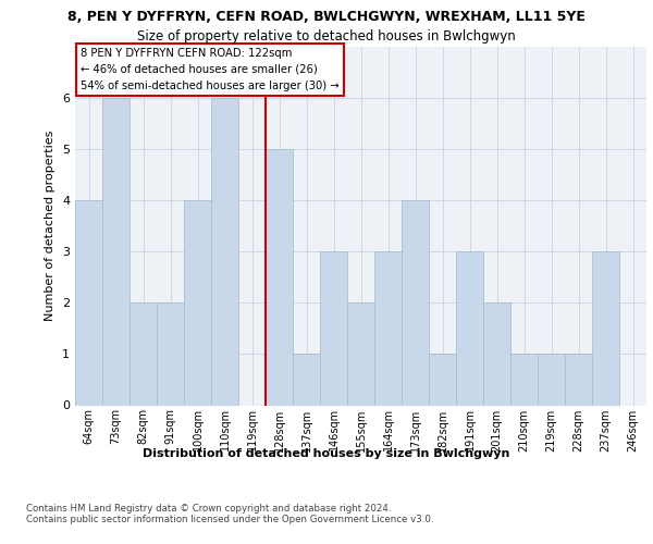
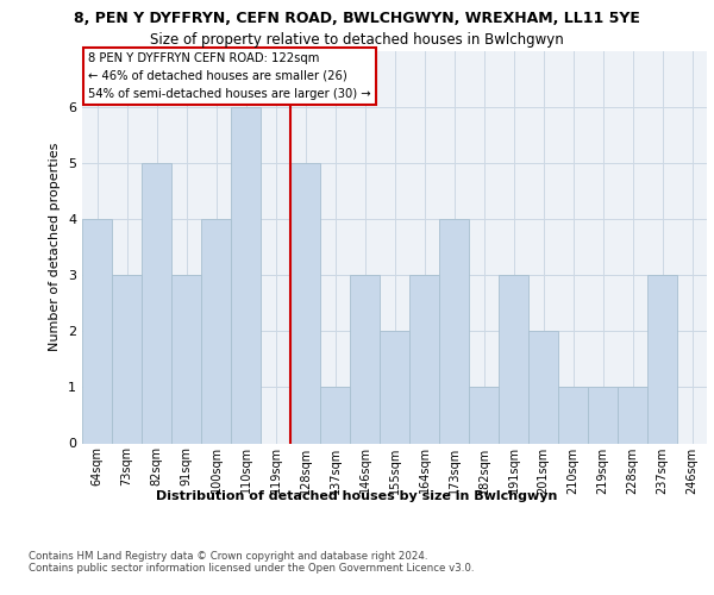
73sqm: 6 -> 3
82sqm: 2 -> 5
91sqm: 2 -> 3
